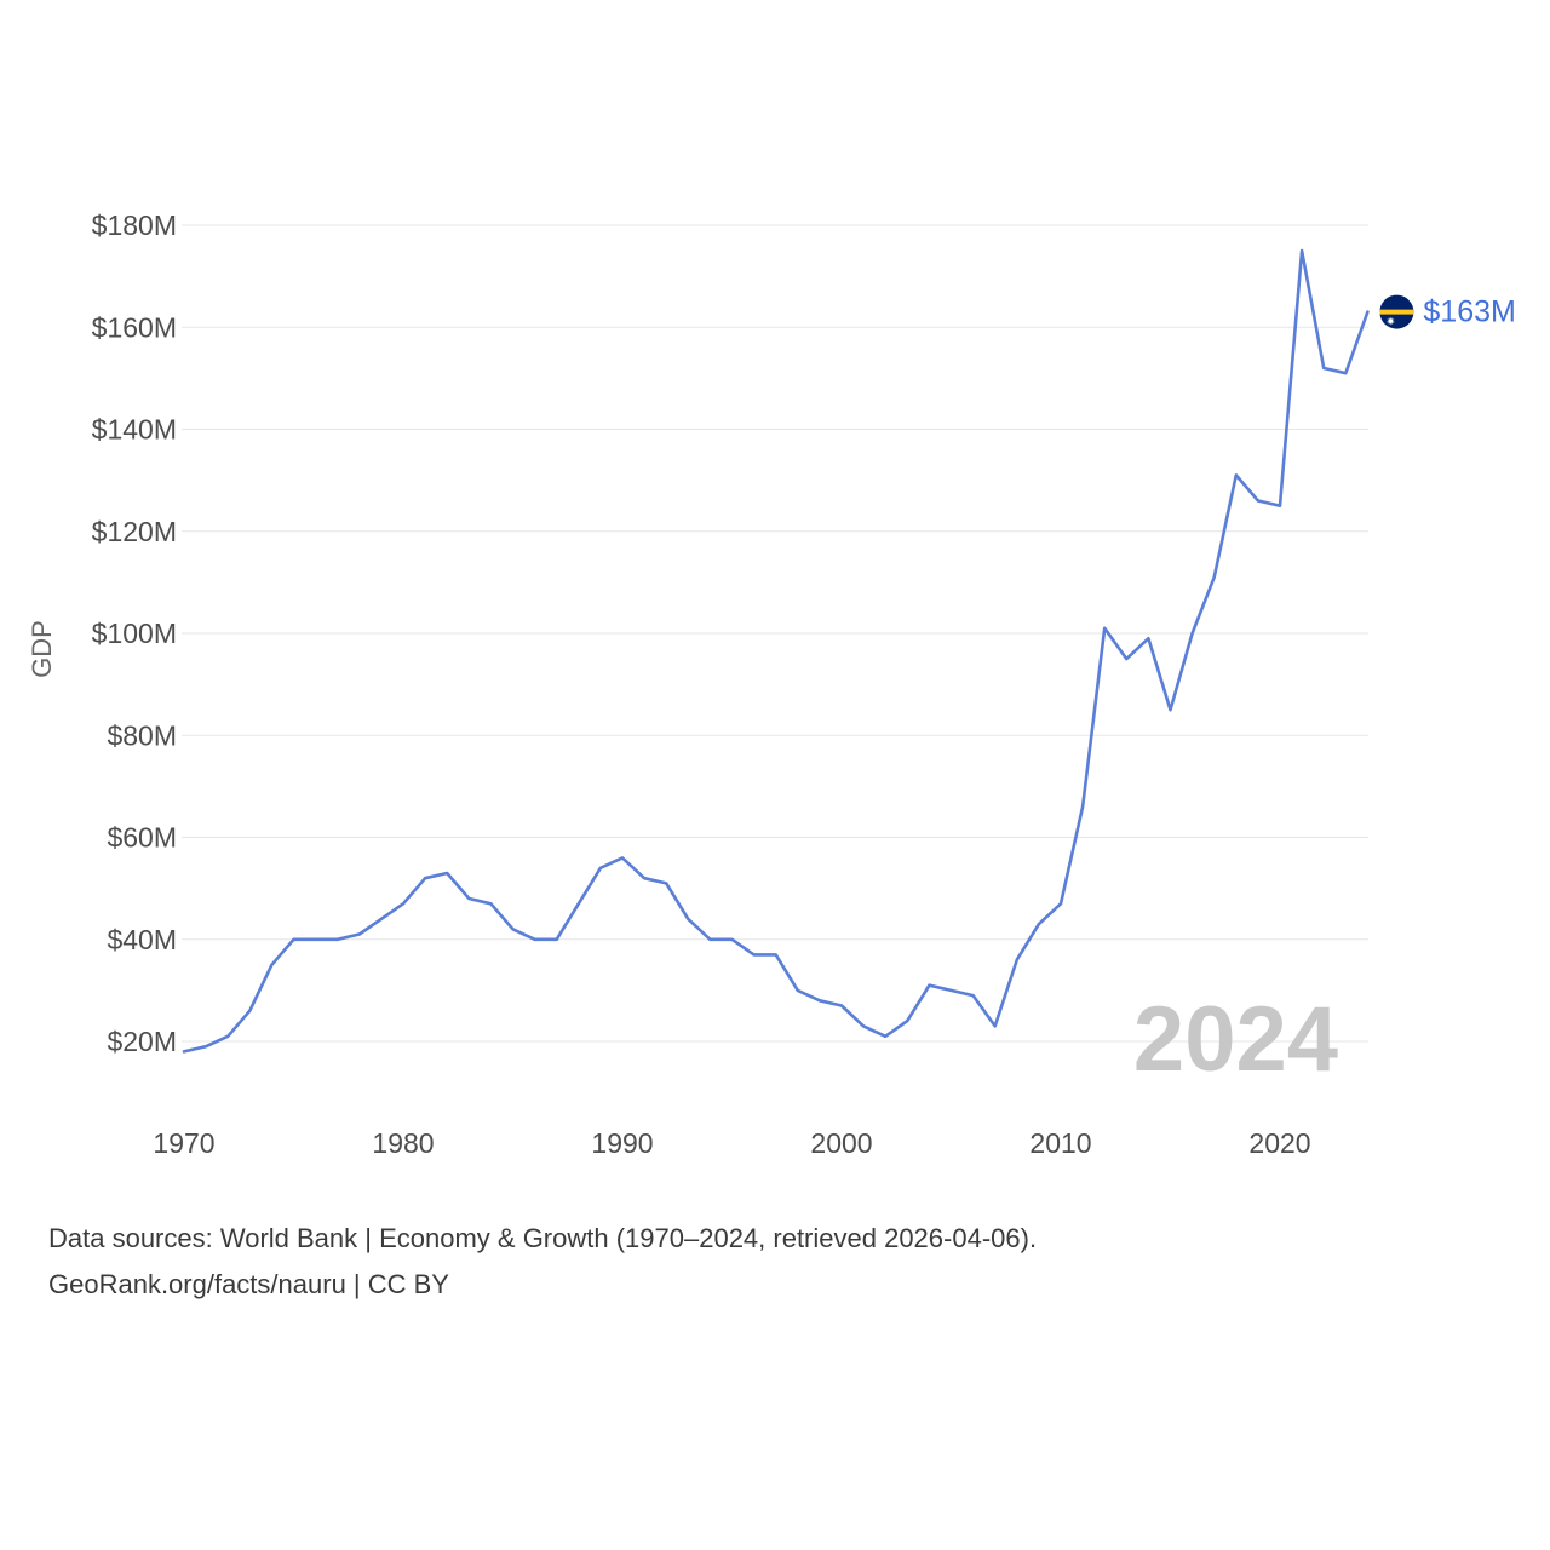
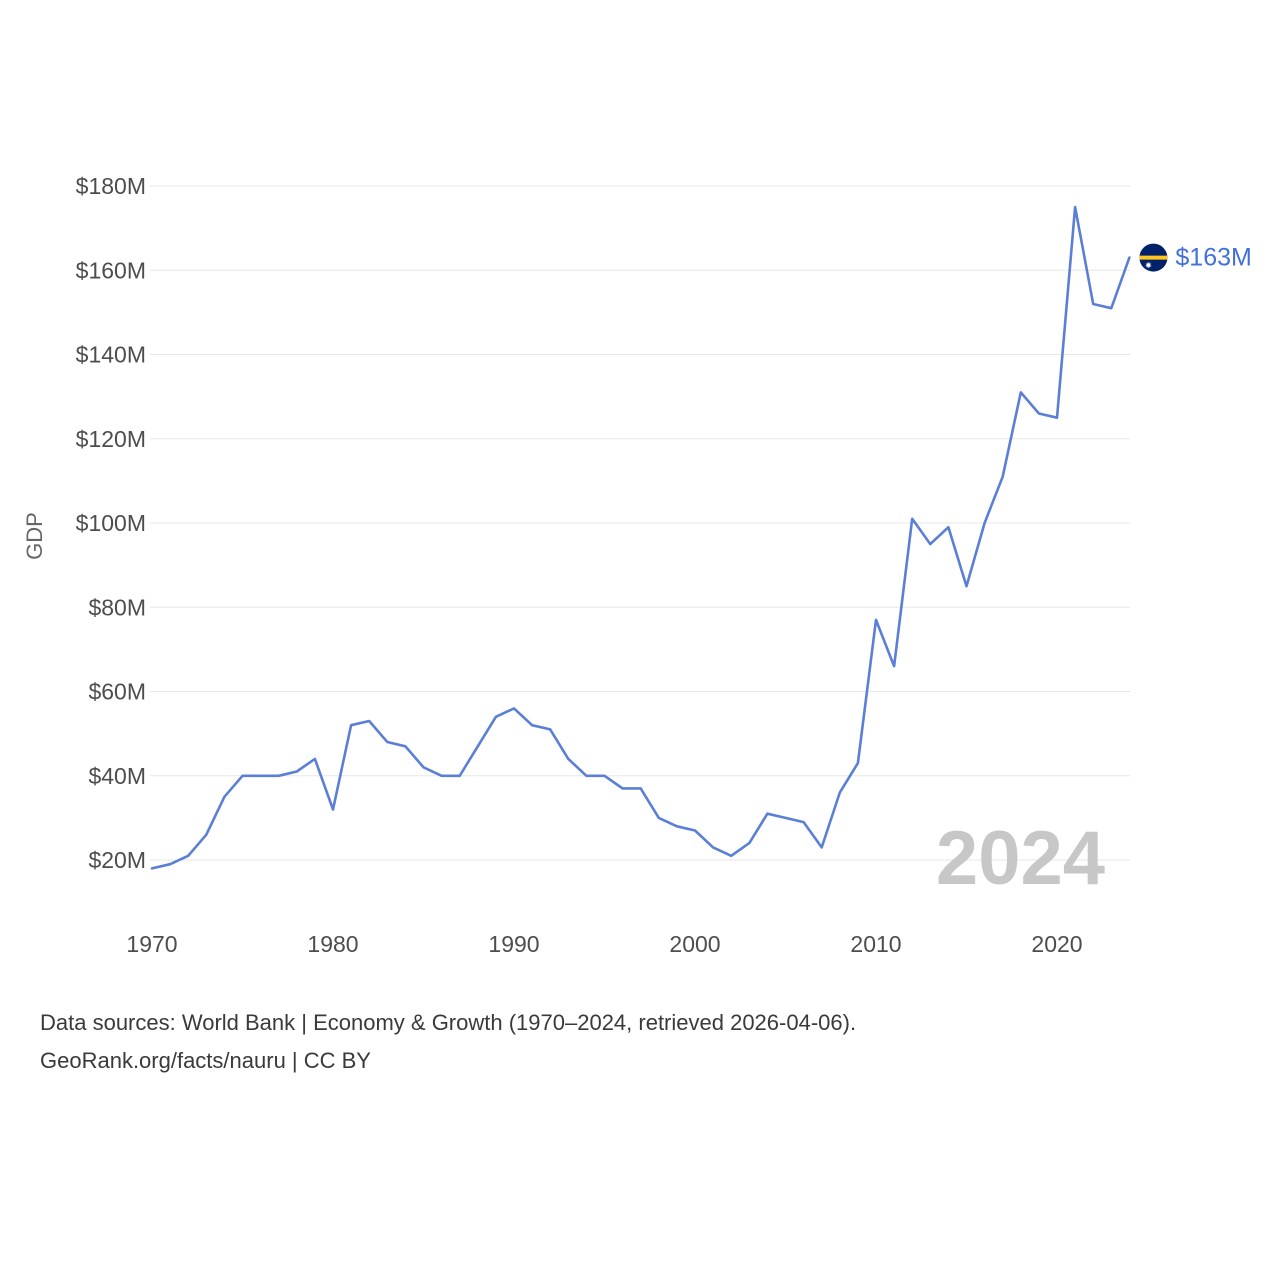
1980: $47M -> $32M
2010: $47M -> $77M
